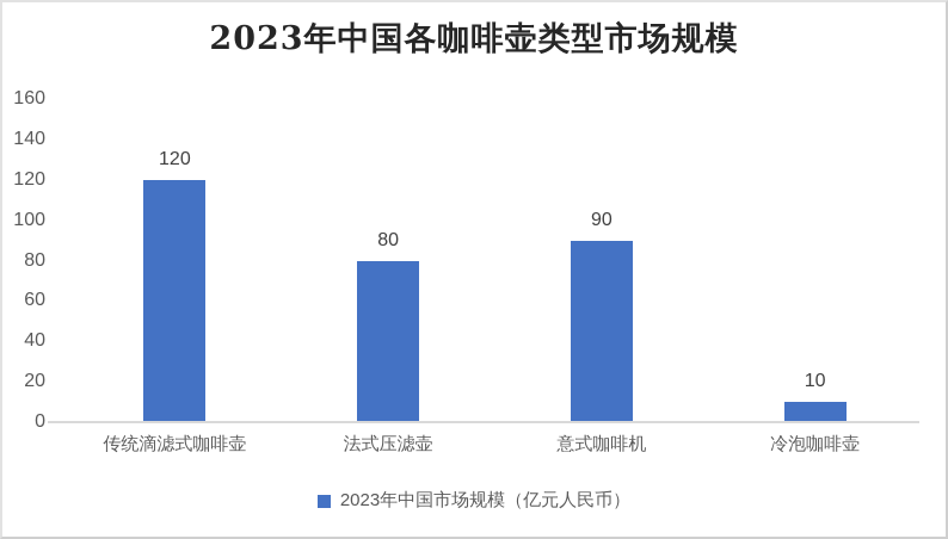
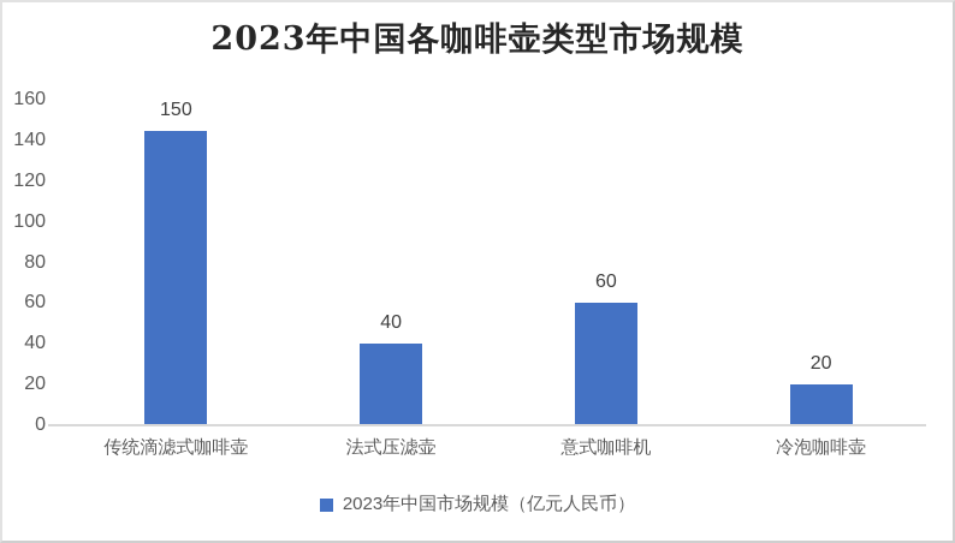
传统滴滤式咖啡壶: 120 -> 150
法式压滤壶: 80 -> 40
意式咖啡机: 90 -> 60
冷泡咖啡壶: 10 -> 20
